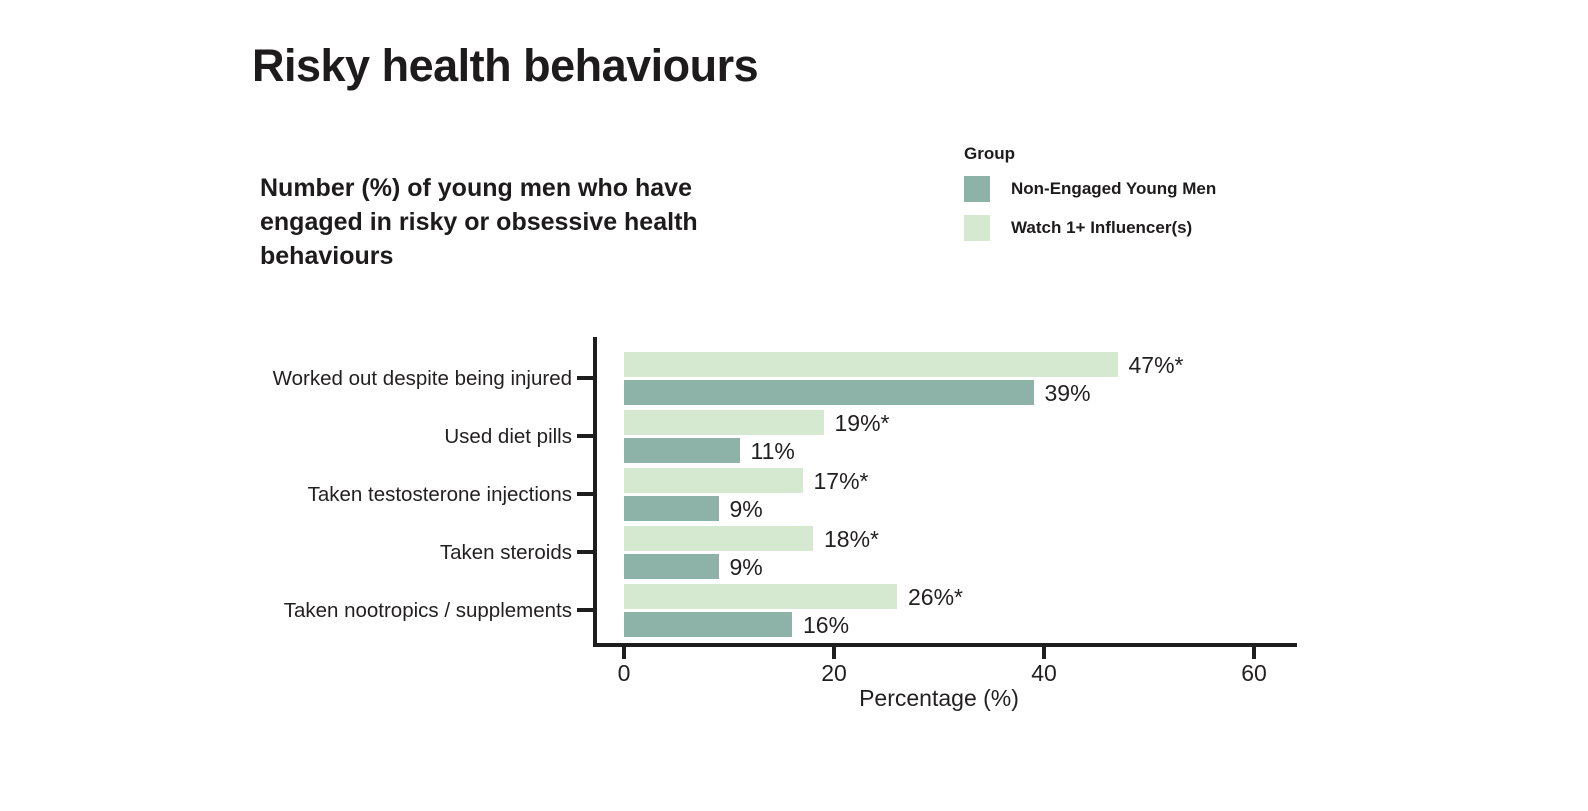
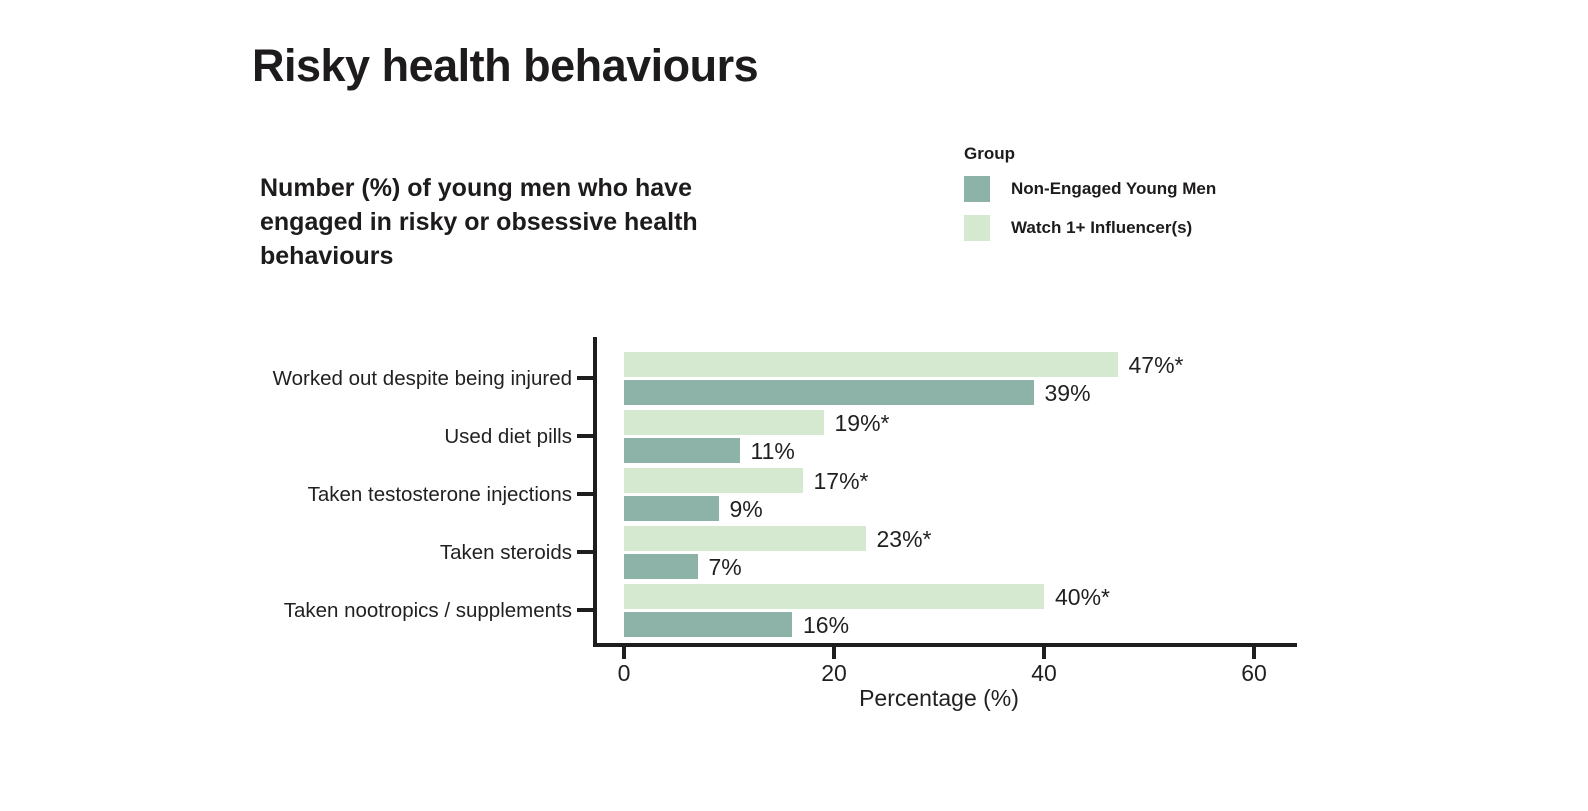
Watch 1+ Influencer(s)/Taken steroids: 18 -> 23
Non-Engaged Young Men/Taken steroids: 9% -> 7%
Watch 1+ Influencer(s)/Taken nootropics / supplements: 26 -> 40
